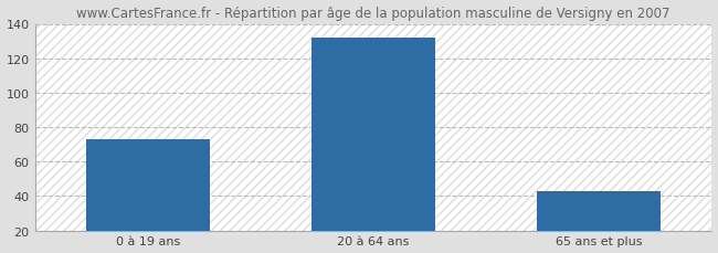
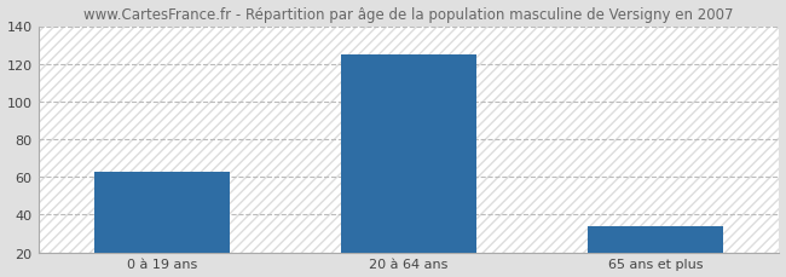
0 à 19 ans: 73 -> 63
20 à 64 ans: 132 -> 125
65 ans et plus: 43 -> 34
